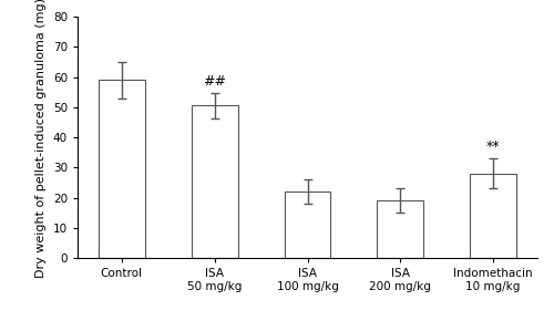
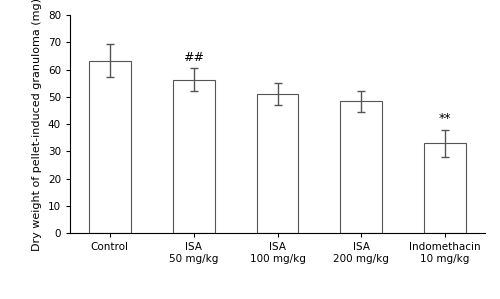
Control: 59.0 -> 63.3
ISA 50 mg/kg: 50.5 -> 56.2
ISA 100 mg/kg: 22.0 -> 51.0
ISA 200 mg/kg: 19.0 -> 48.3
Indomethacin 10 mg/kg: 28.0 -> 33.0
